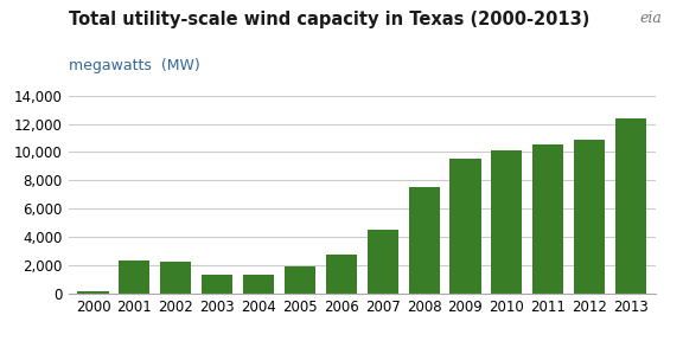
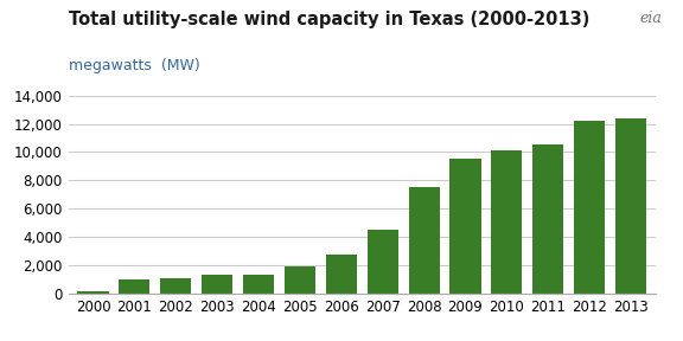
2001: 2,300 -> 1,000
2002: 2,200 -> 1,100
2012: 10,900 -> 12,200
